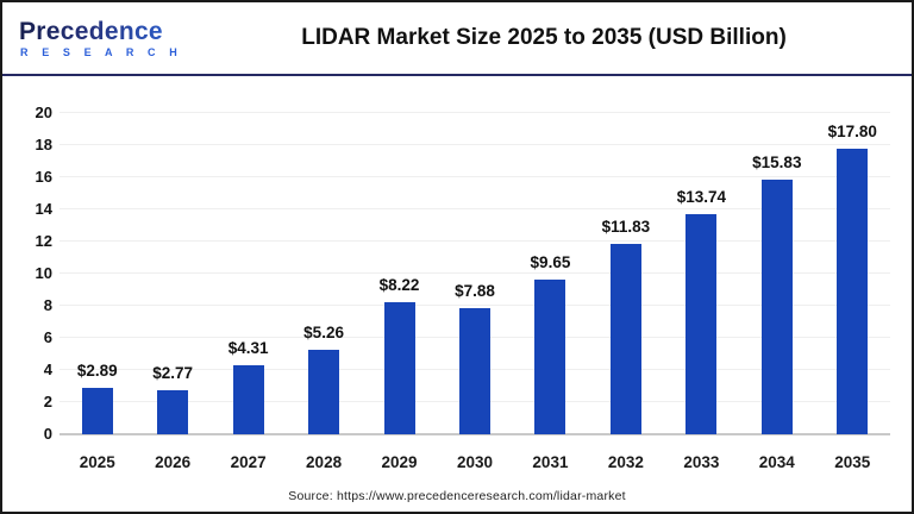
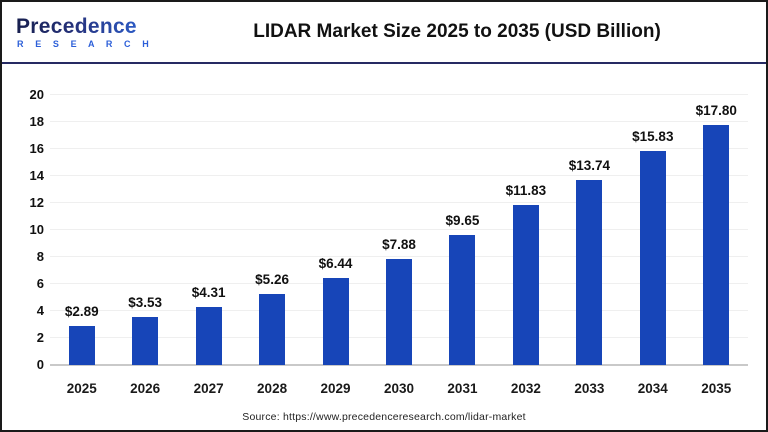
2026: $2.77 -> $3.53
2029: $8.22 -> $6.44
